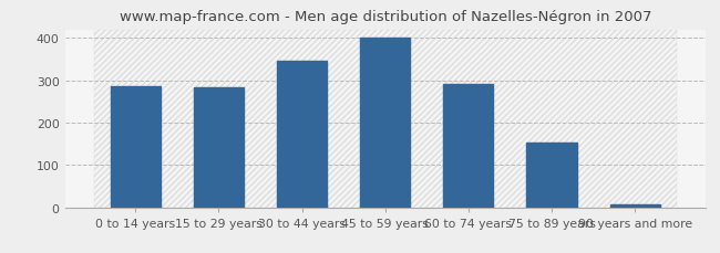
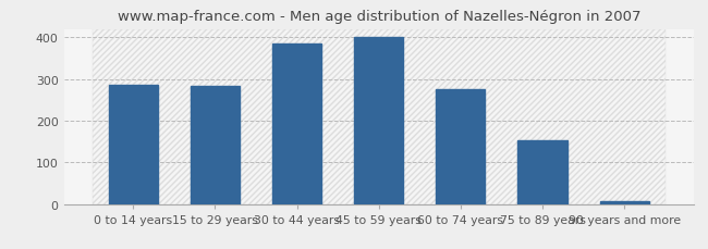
30 to 44 years: 345 -> 385
60 to 74 years: 292 -> 275
